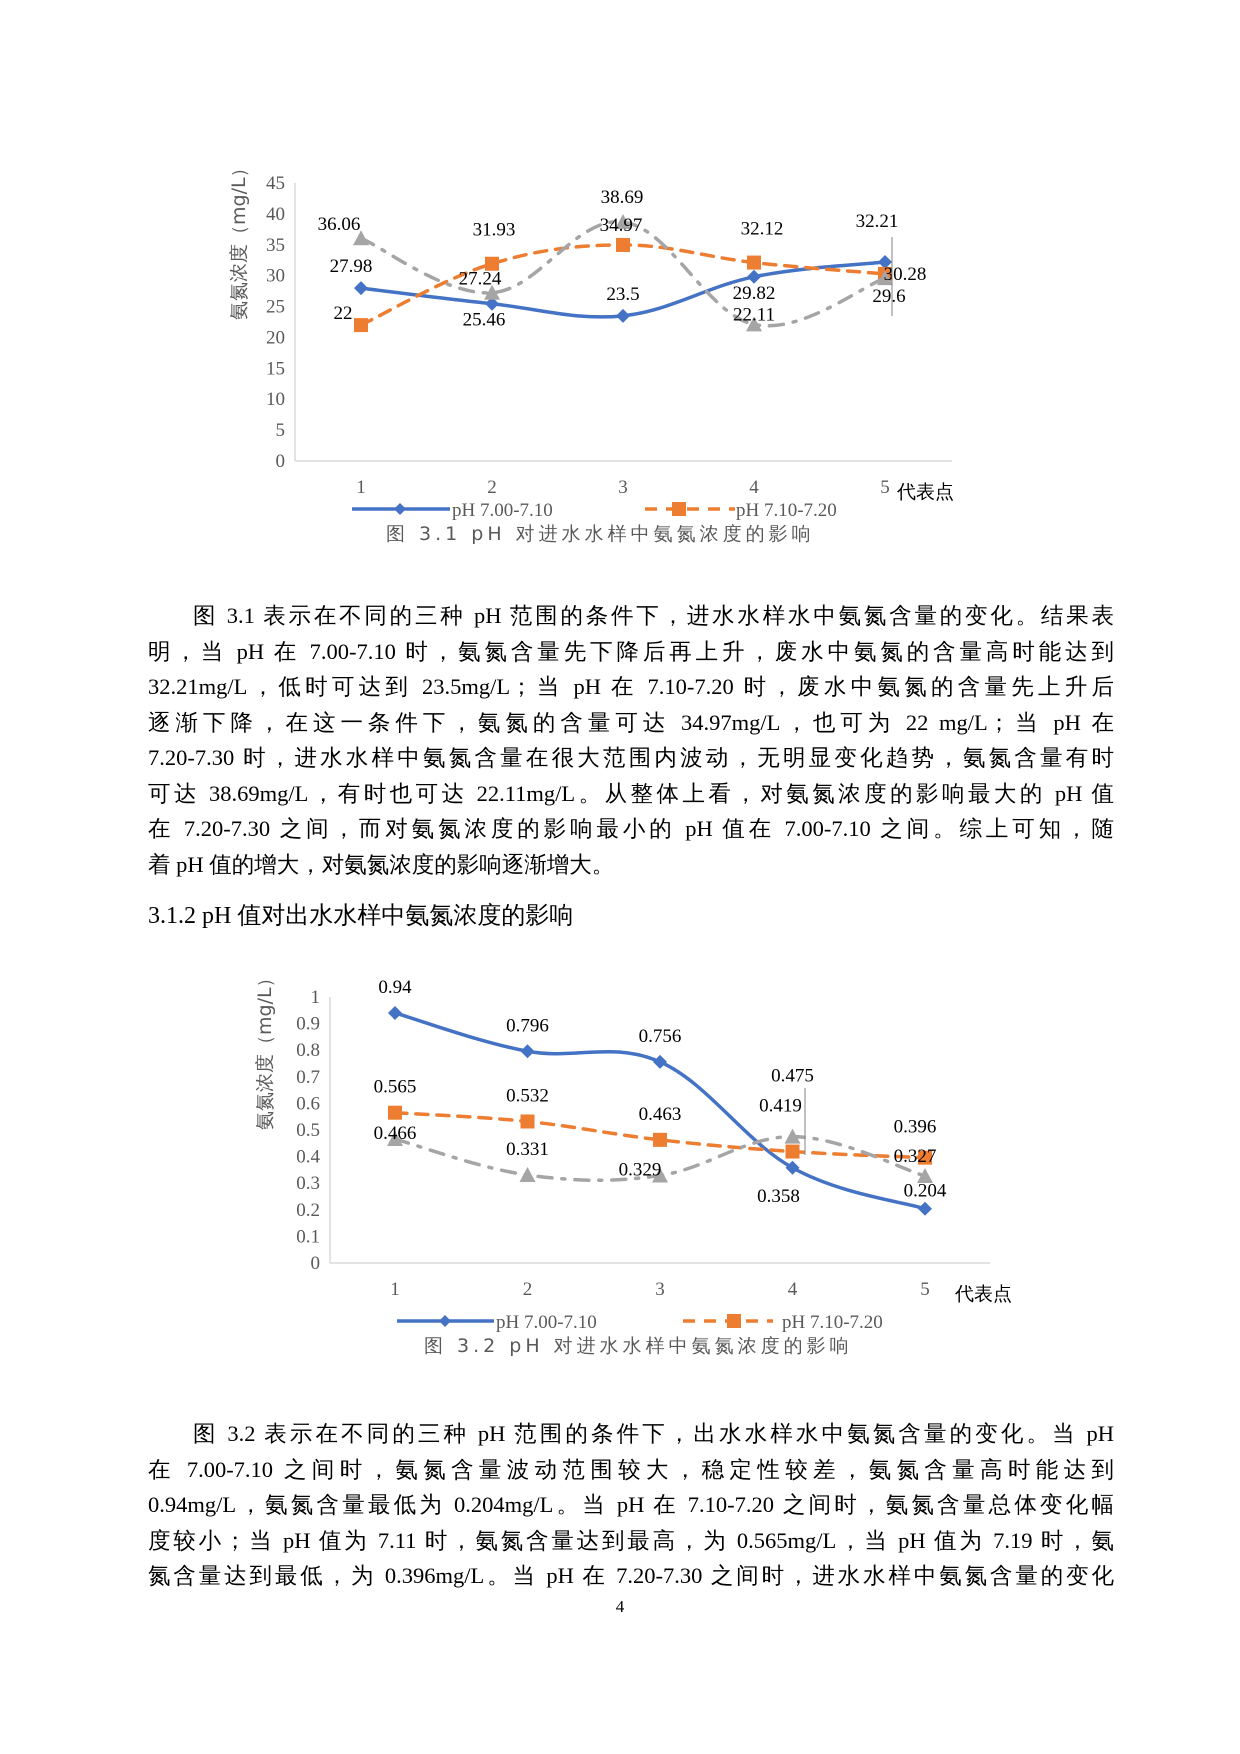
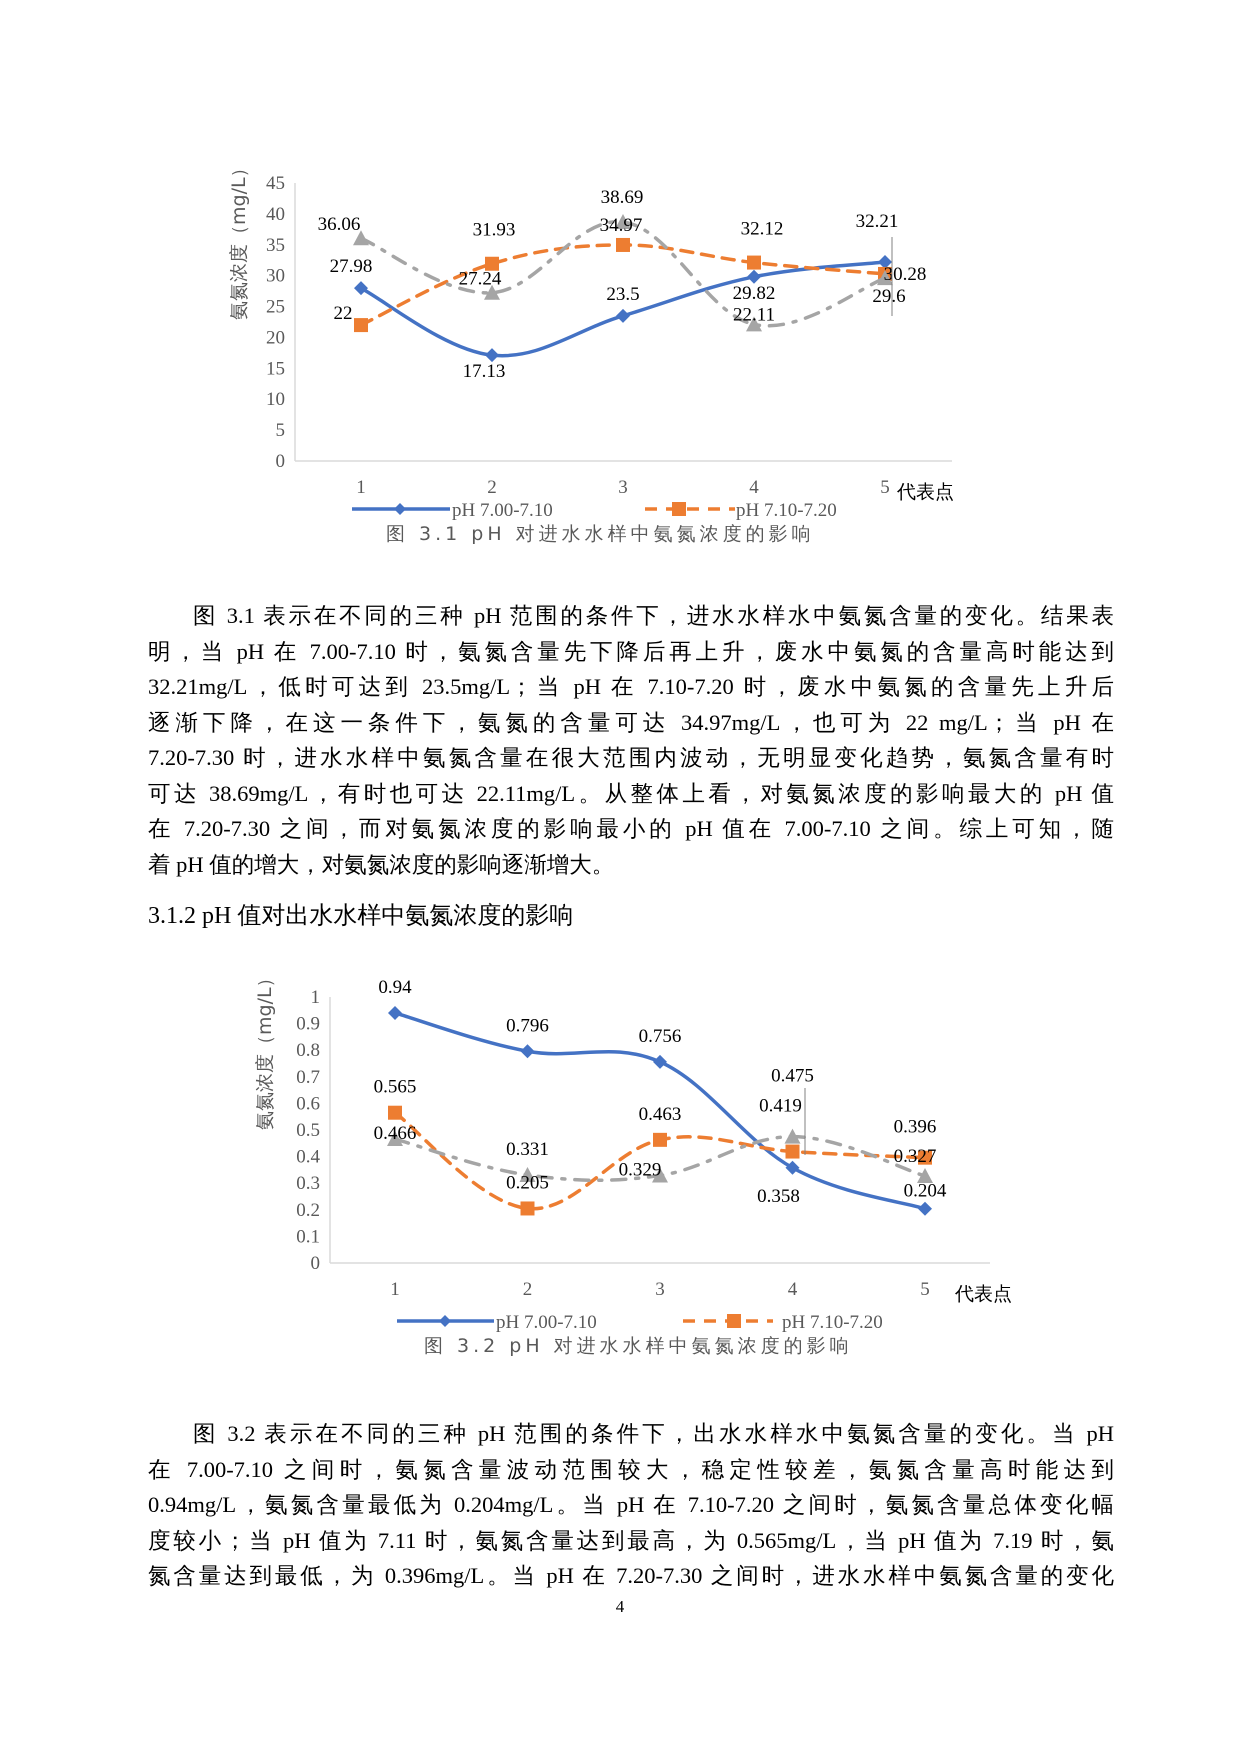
图 3.1 pH 对进水水样中氨氮浓度的影响/pH 7.00-7.10/2: 25.46 -> 17.13
图 3.2 pH 对进水水样中氨氮浓度的影响/pH 7.10-7.20/2: 0.532 -> 0.205
